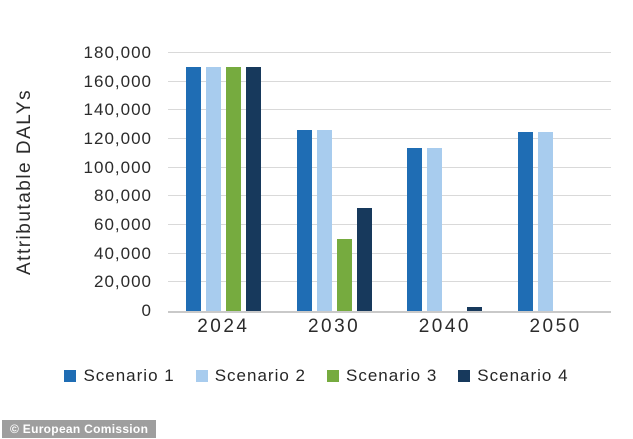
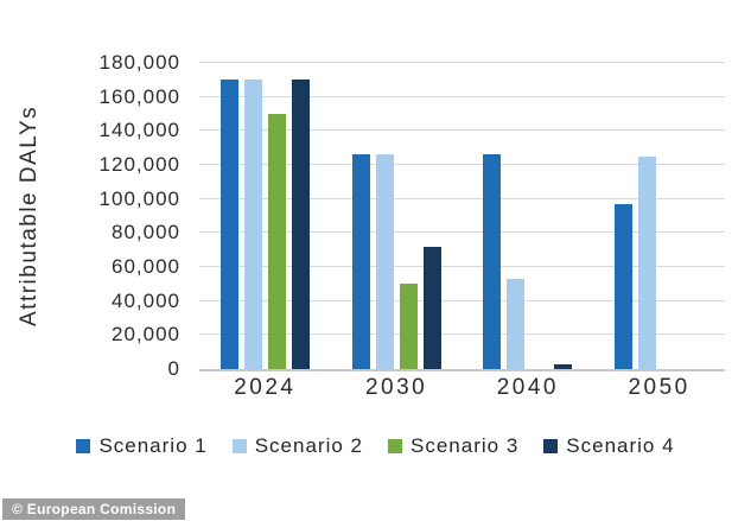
Scenario 3/2024: 170000 -> 150000
Scenario 1/2040: 114000 -> 126000
Scenario 2/2040: 114000 -> 53000
Scenario 1/2050: 125000 -> 97000
